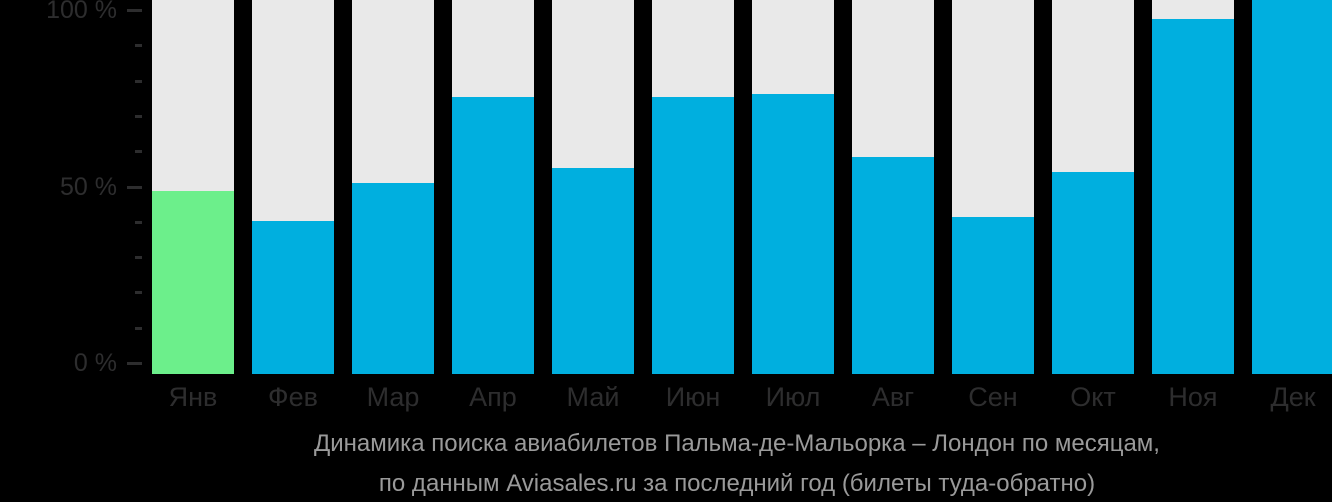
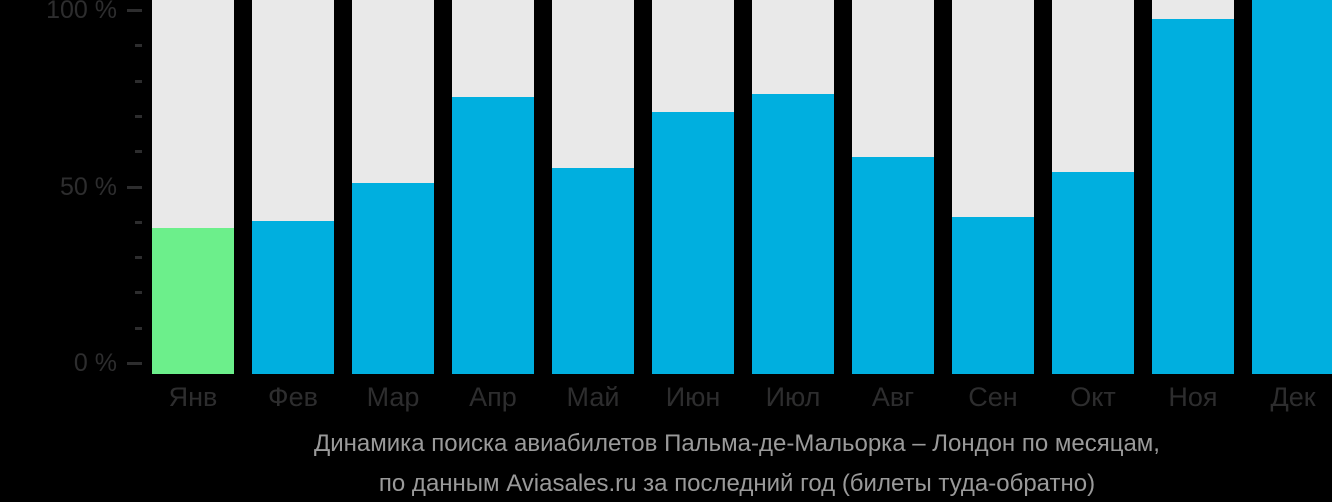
Янв: 49% -> 39%
Июн: 74% -> 70%
